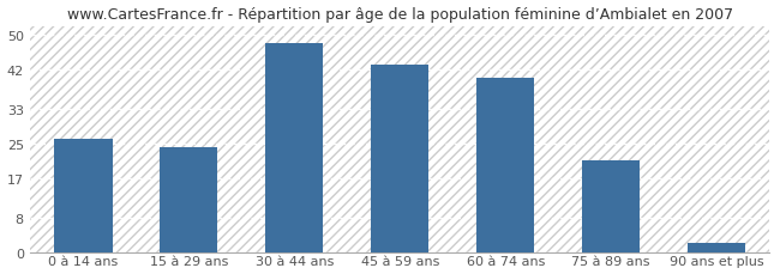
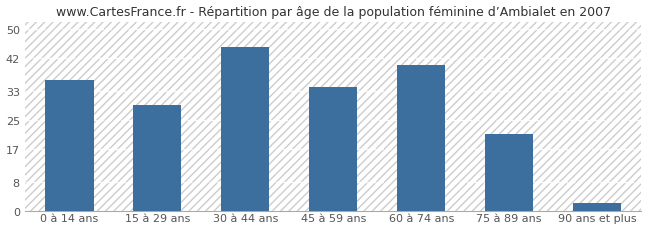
0 à 14 ans: 26 -> 36
15 à 29 ans: 24 -> 29
30 à 44 ans: 48 -> 45
45 à 59 ans: 43 -> 34
